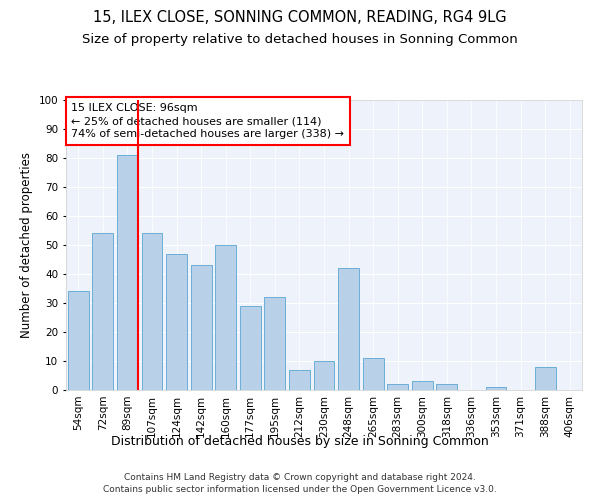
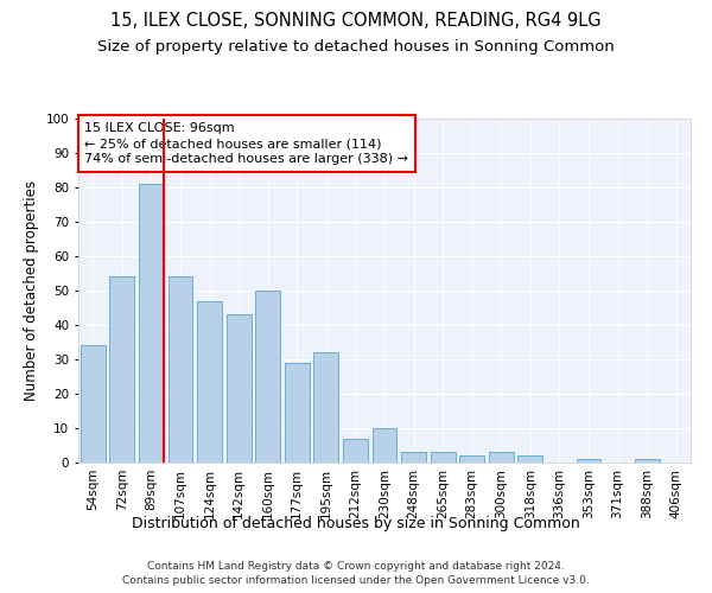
248sqm: 42 -> 3
265sqm: 11 -> 3
388sqm: 8 -> 1
